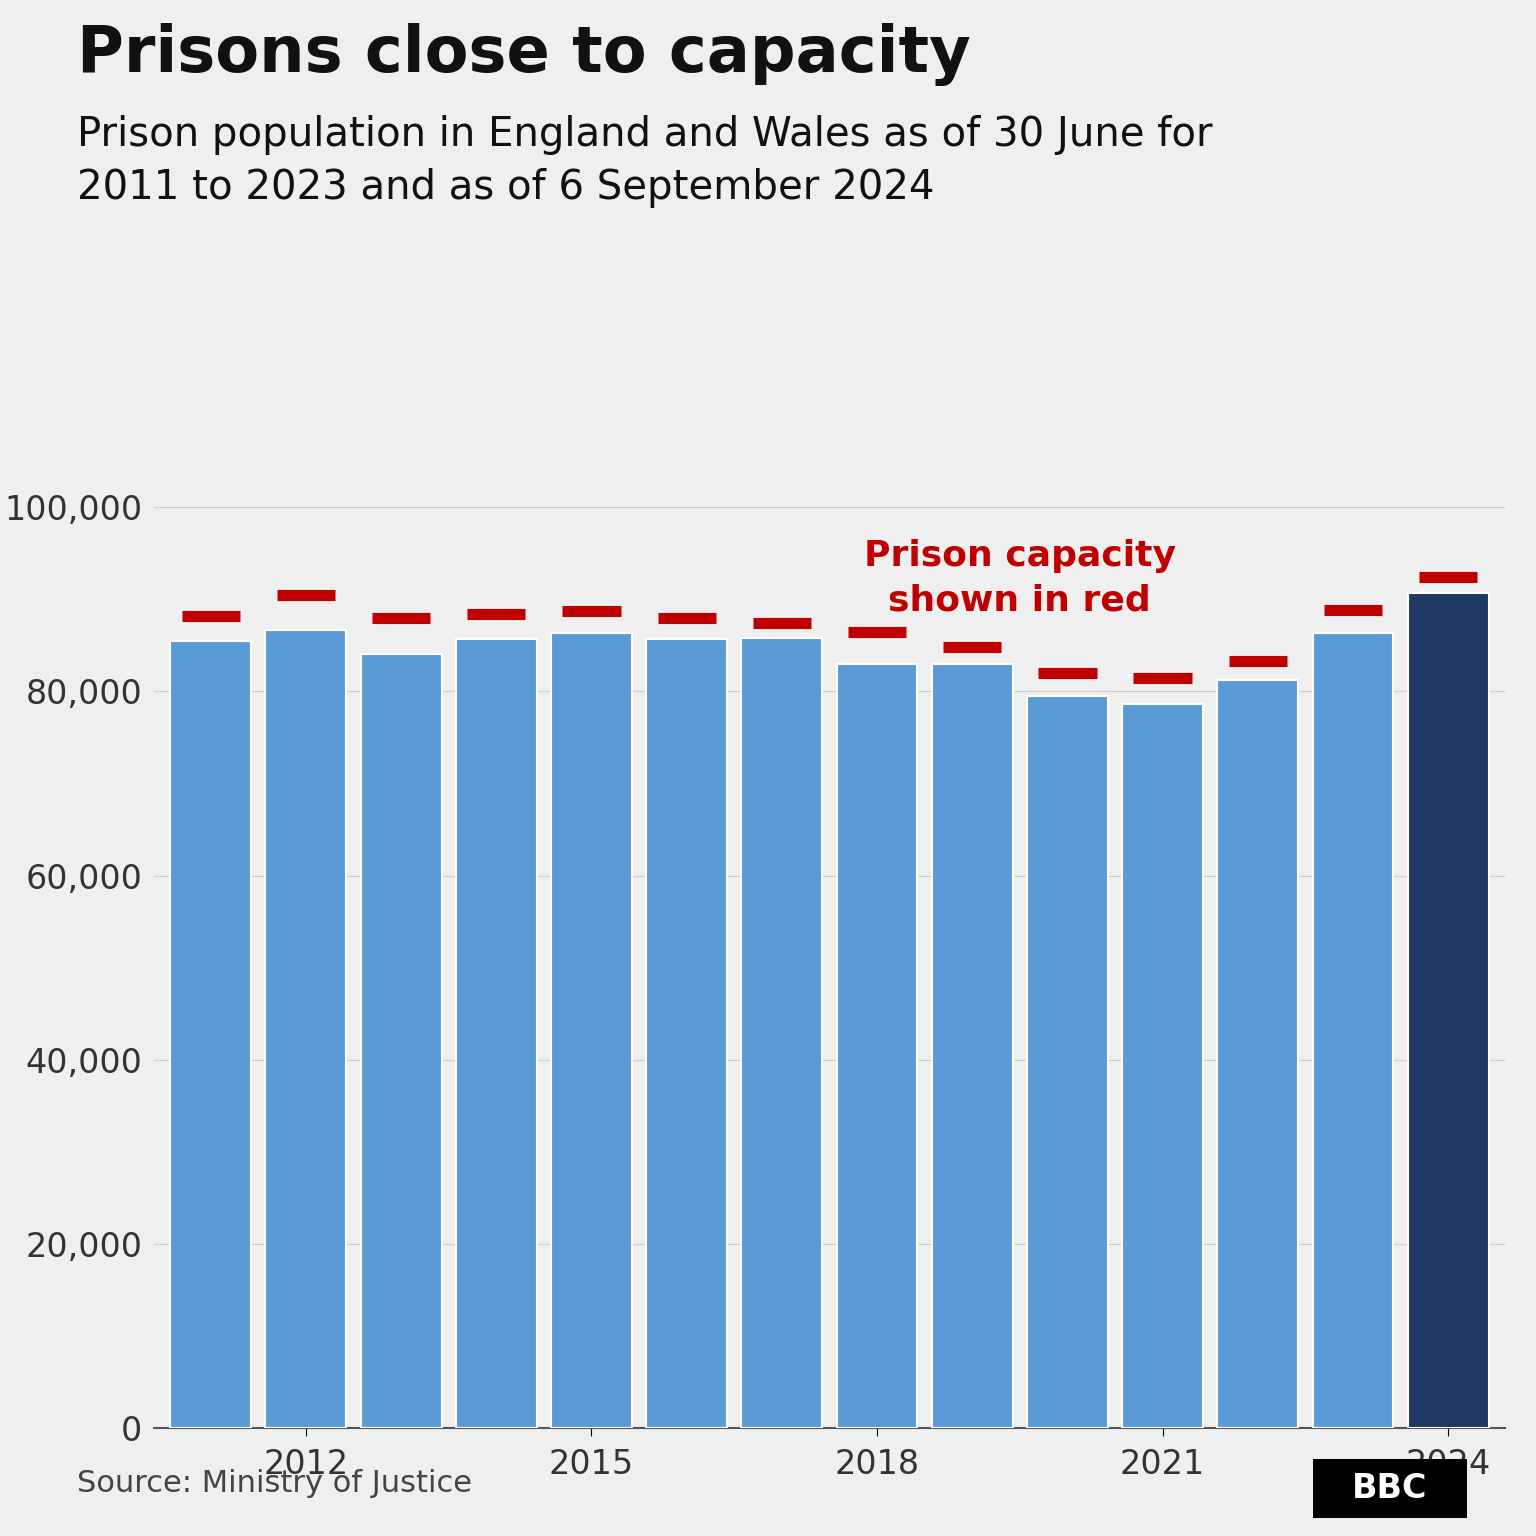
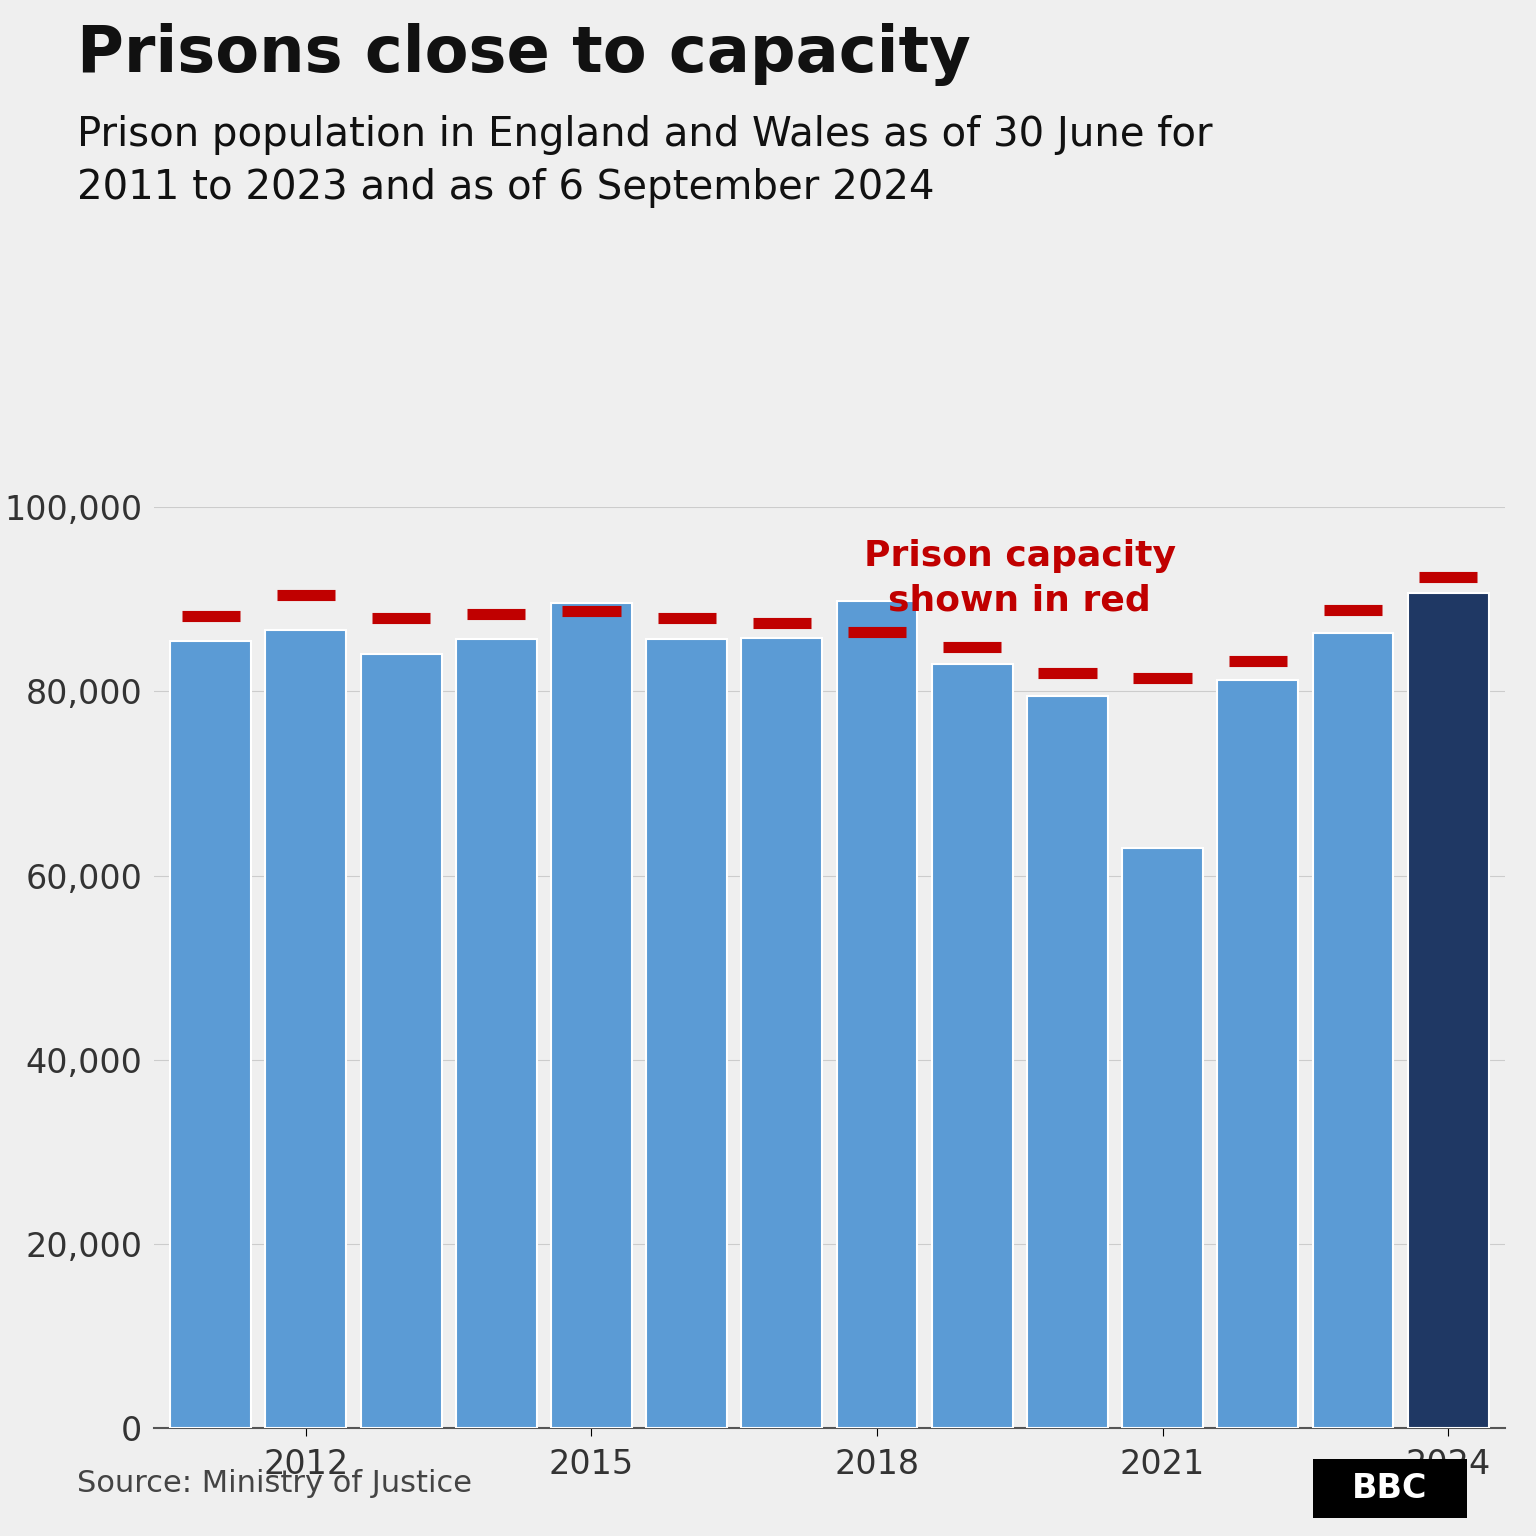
2015: 86,300 -> 89,600
2018: 82,900 -> 89,800
2021: 78,600 -> 63,000
